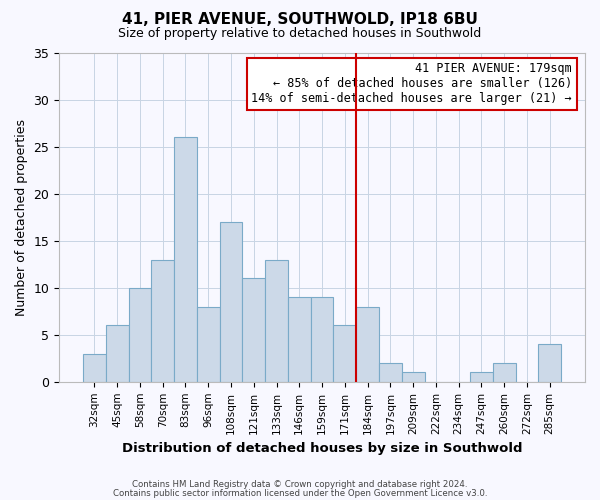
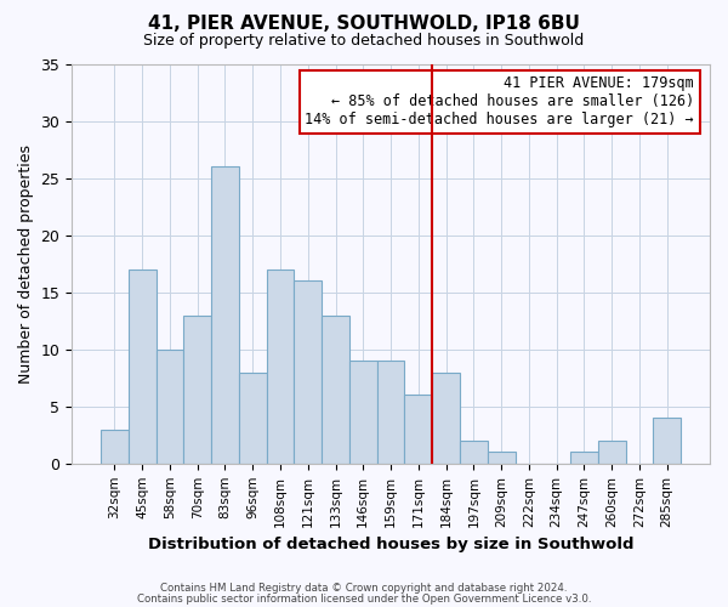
45sqm: 6 -> 17
121sqm: 11 -> 16
